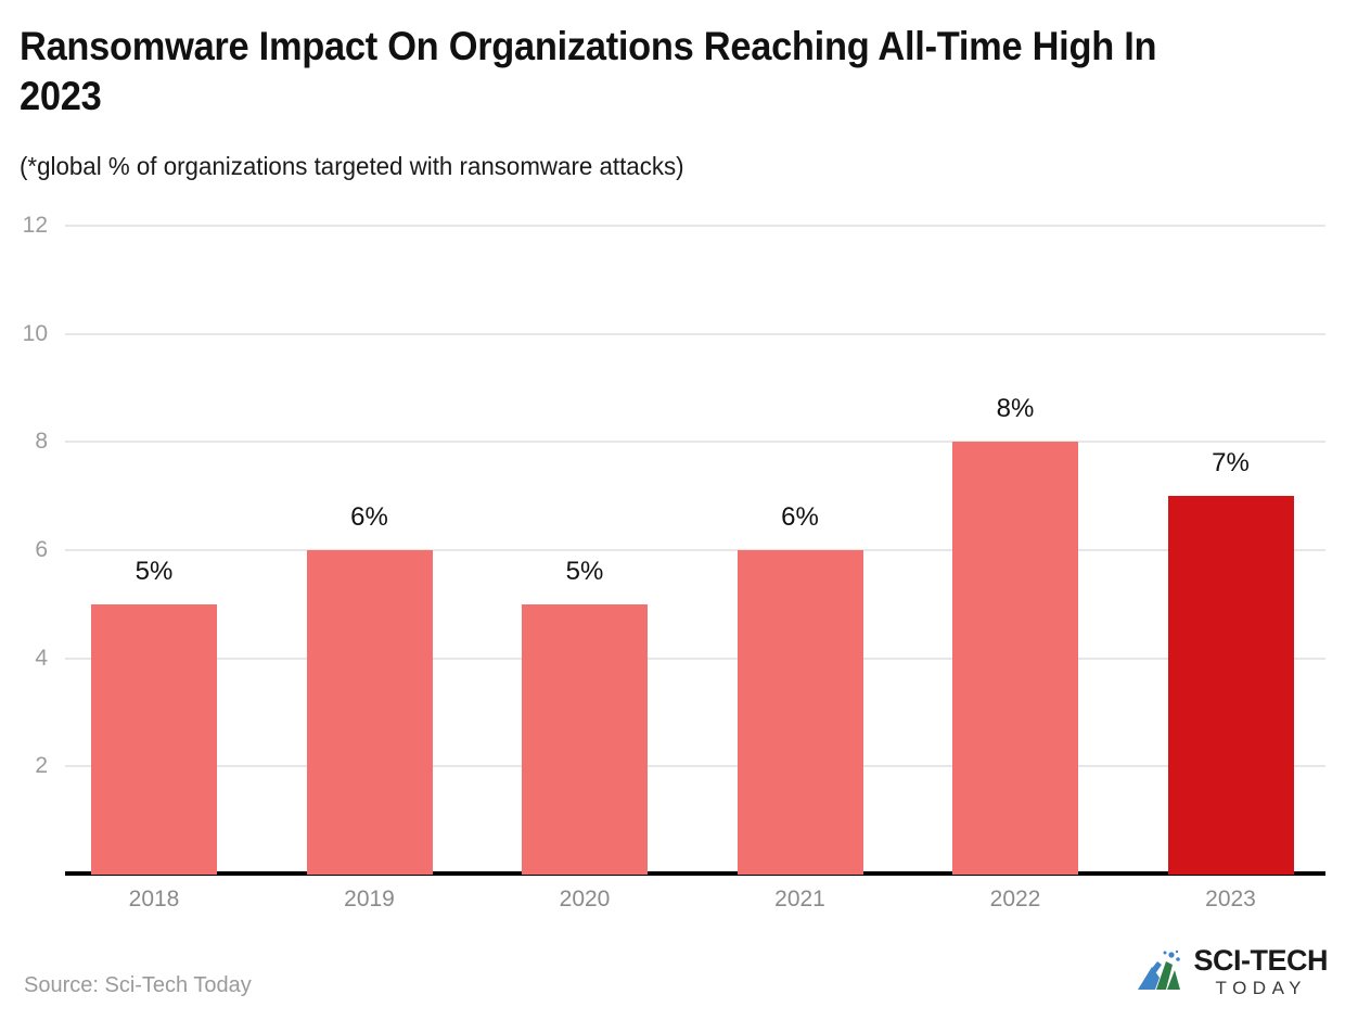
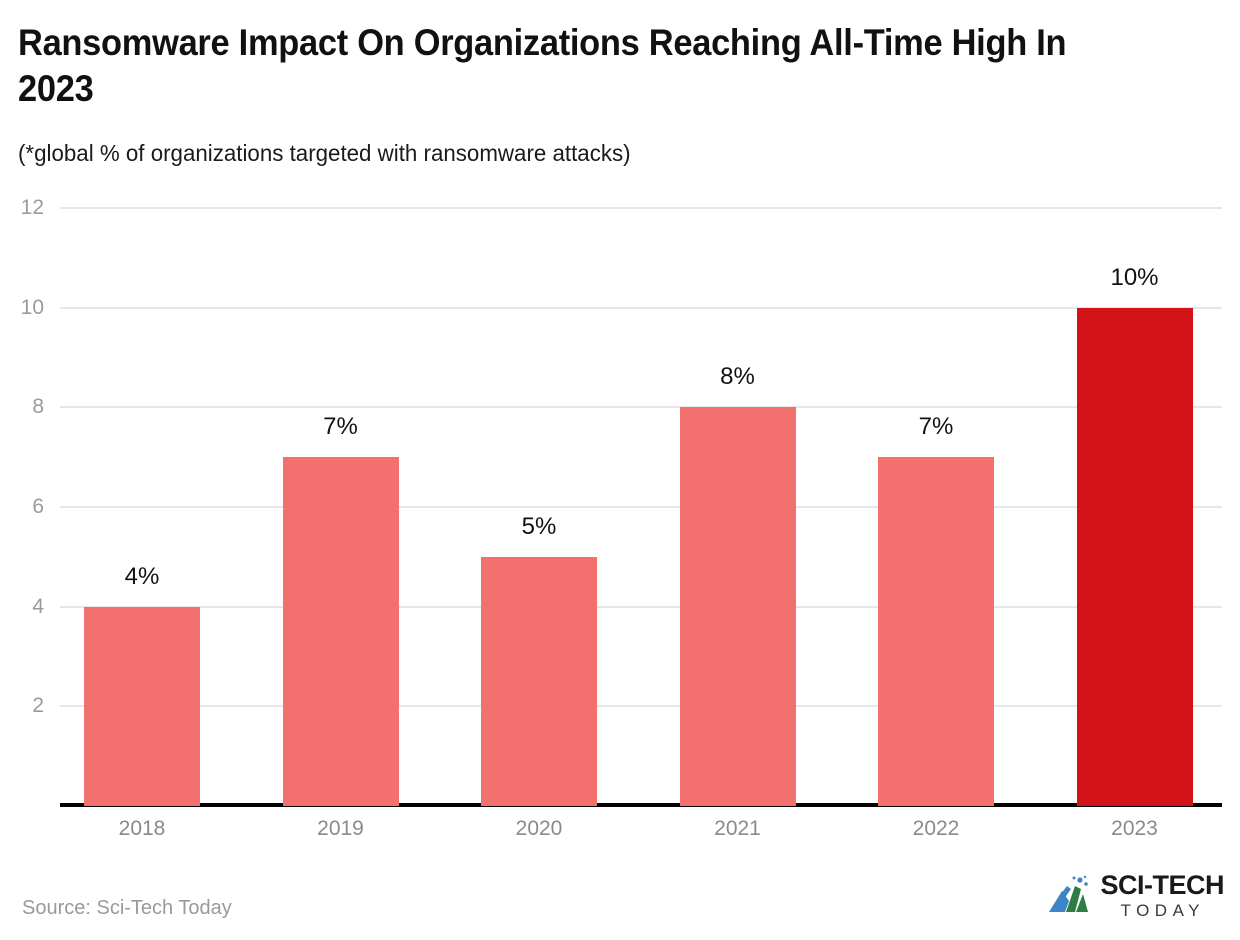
2018: 5% -> 4%
2019: 6% -> 7%
2021: 6% -> 8%
2022: 8% -> 7%
2023: 7% -> 10%
